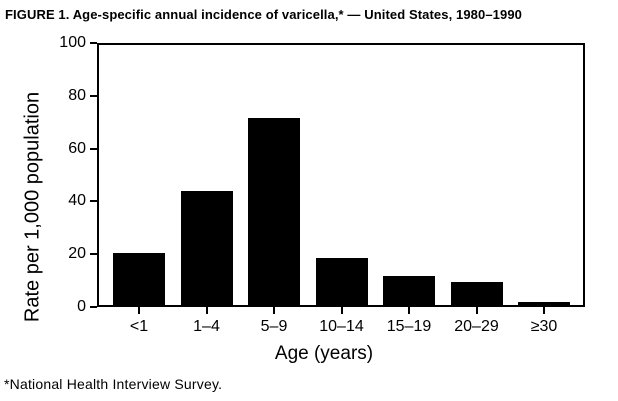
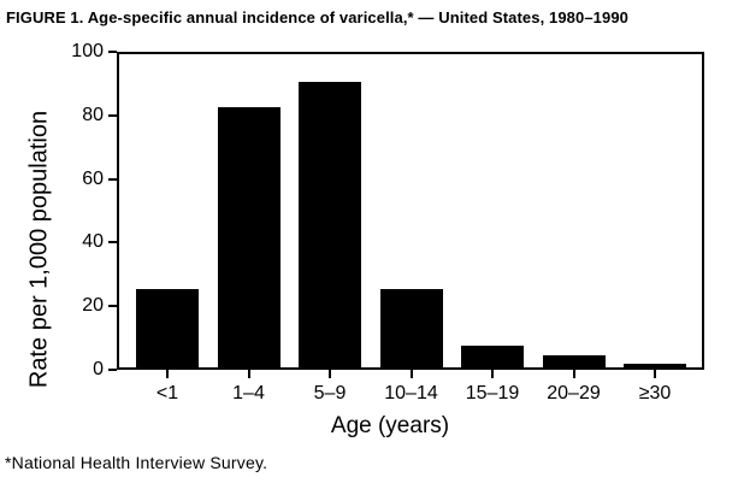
<1: 20 -> 25
1–4: 44 -> 83
5–9: 72 -> 91
10–14: 18 -> 25
15–19: 11 -> 7
20–29: 9 -> 4
